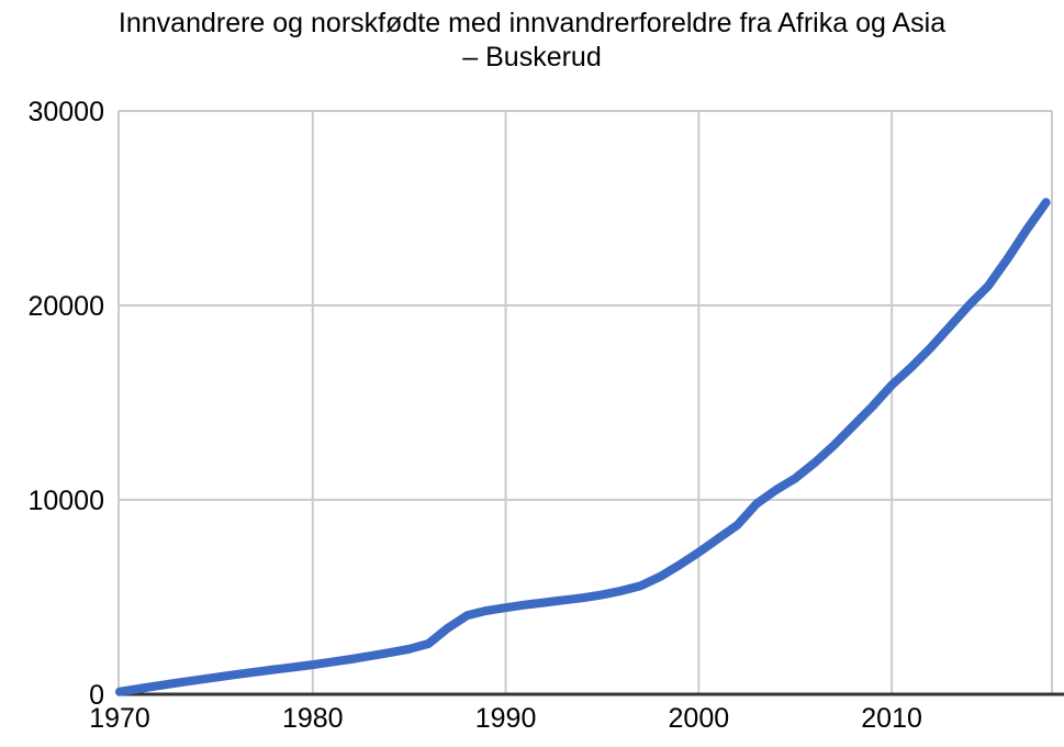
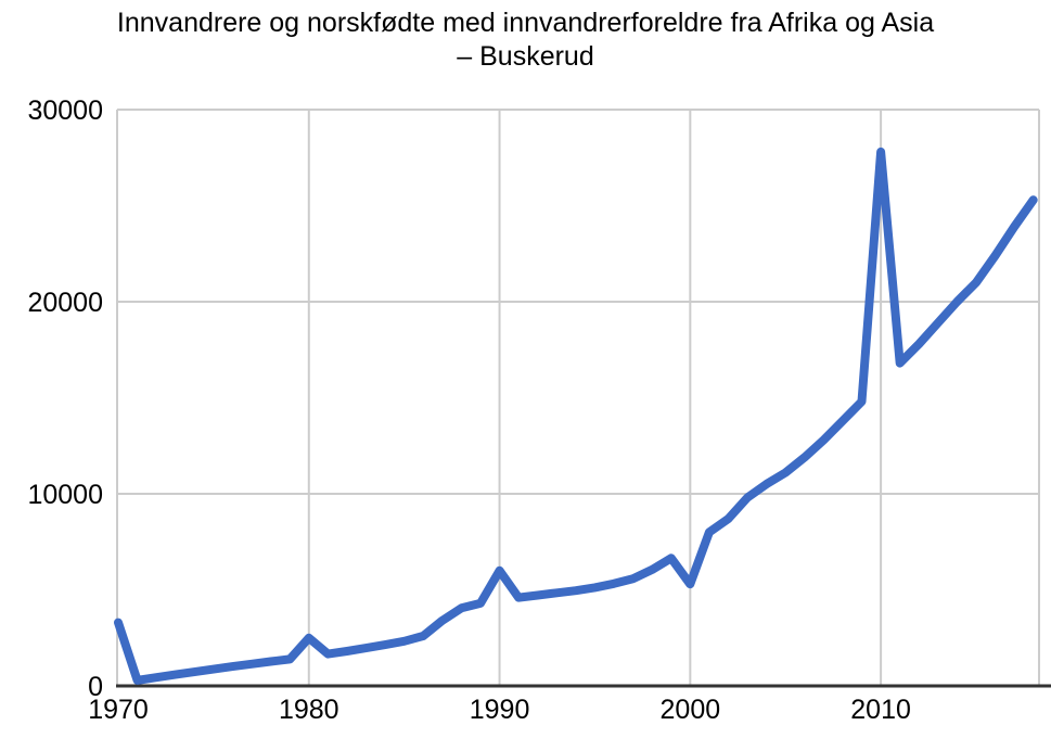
1970: 100 -> 3300
1980: 1500 -> 2500
1990: 4400 -> 6000
2000: 7300 -> 5300
2010: 15900 -> 27800
